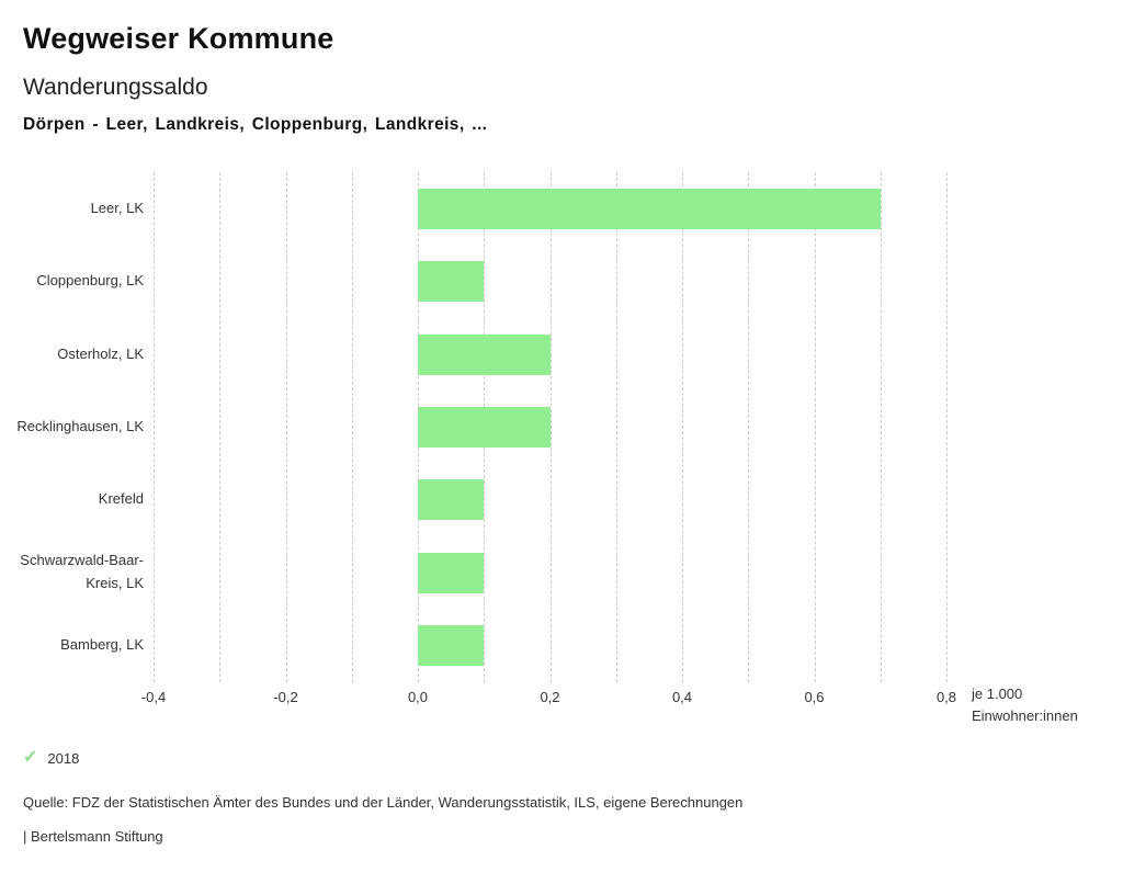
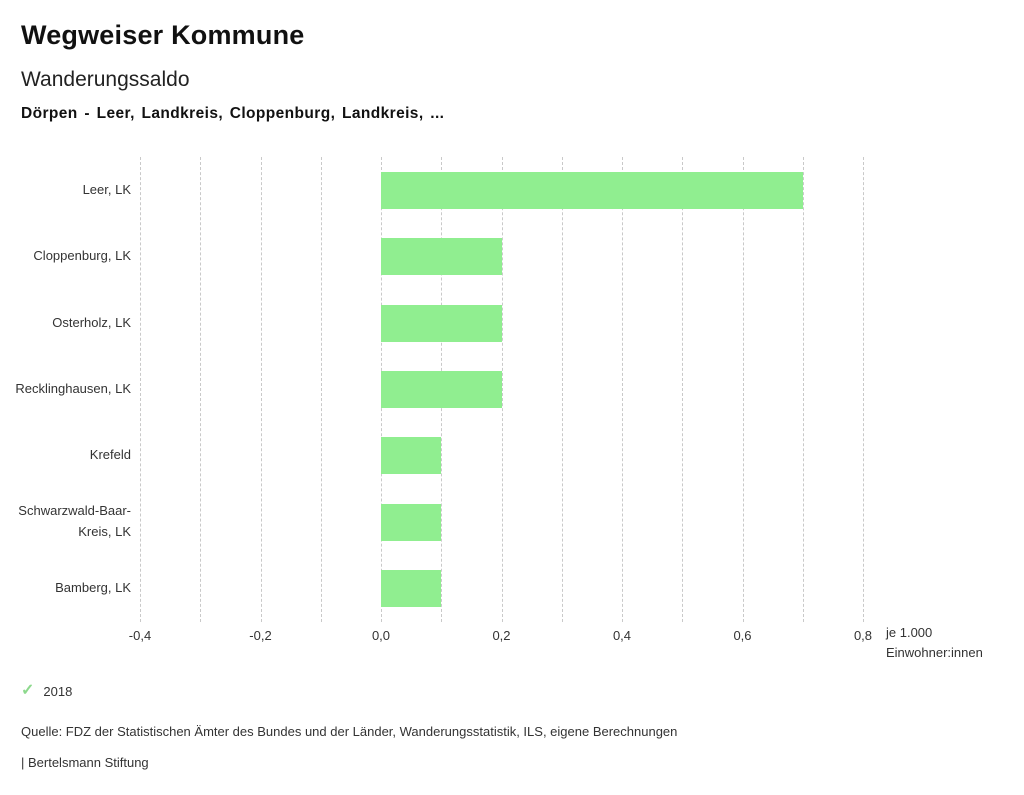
Cloppenburg, LK: 0,1 -> 0,2
